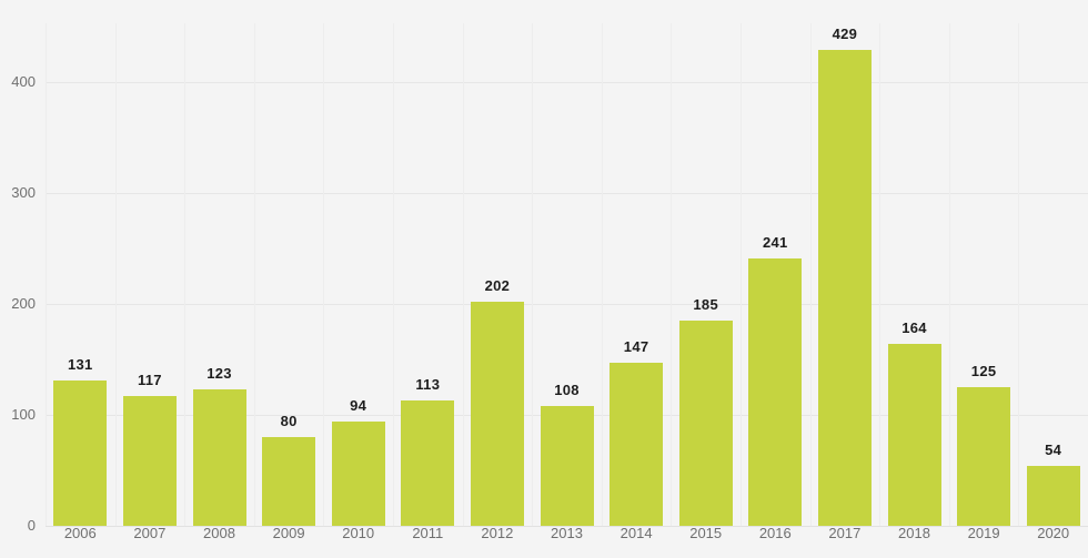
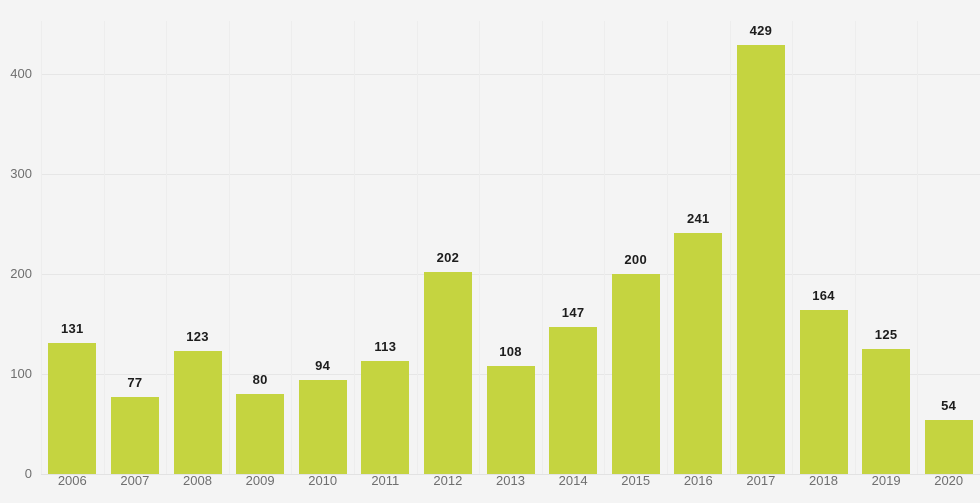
2007: 117 -> 77
2015: 185 -> 200
